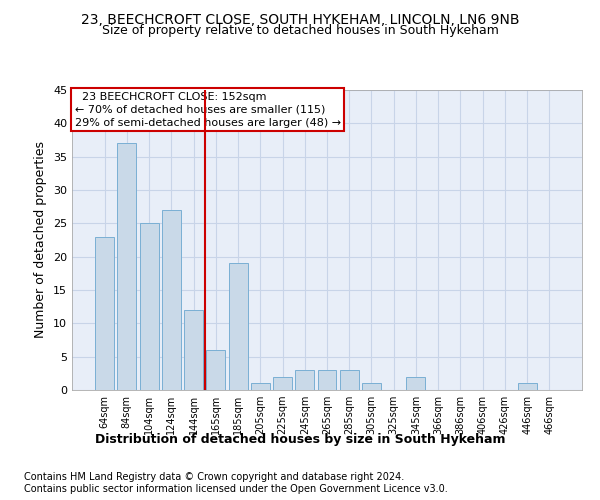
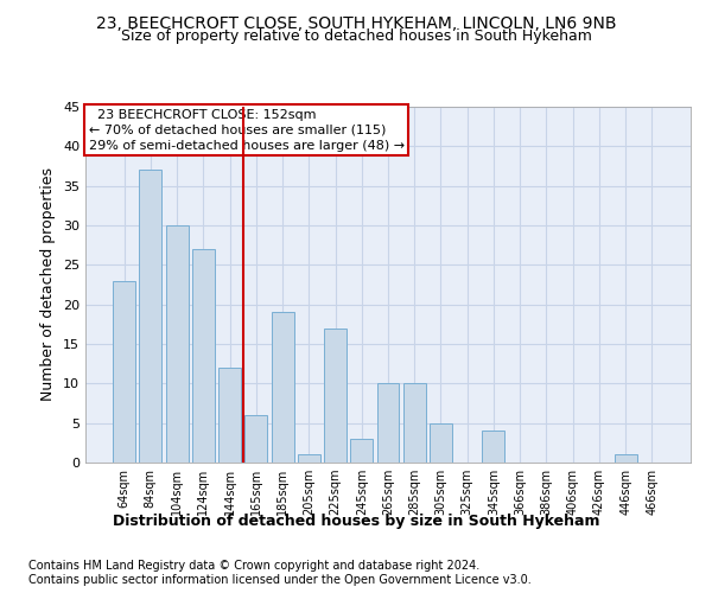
104sqm: 25 -> 30
225sqm: 2 -> 17
265sqm: 3 -> 10
285sqm: 3 -> 10
305sqm: 1 -> 5
345sqm: 2 -> 4
